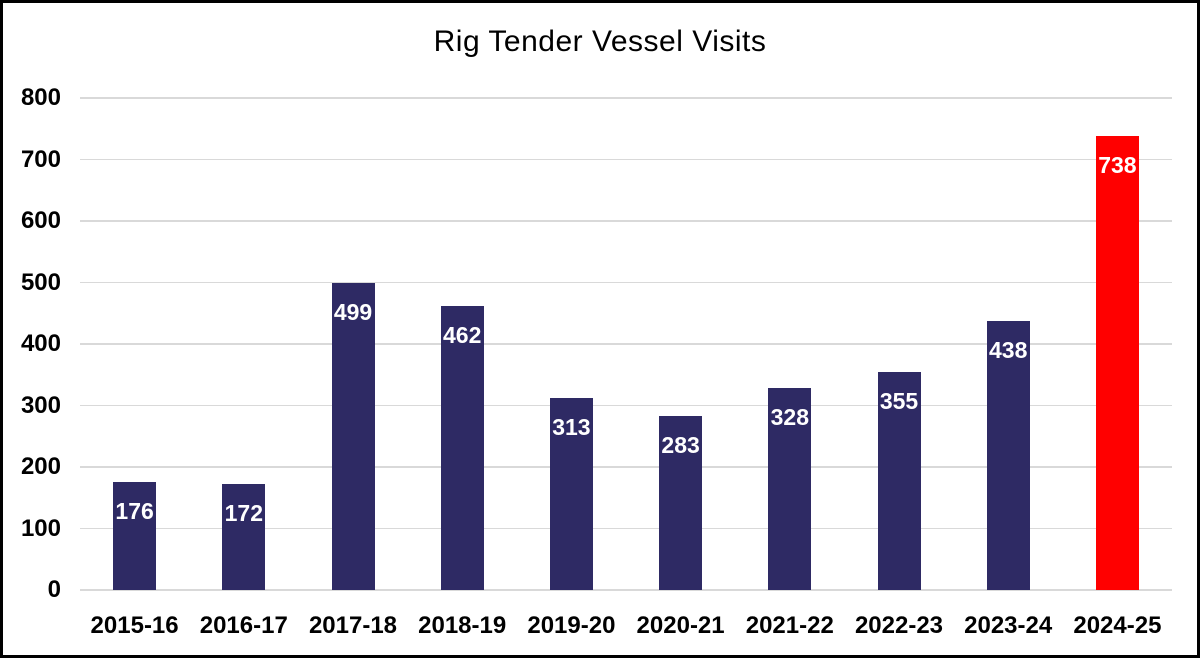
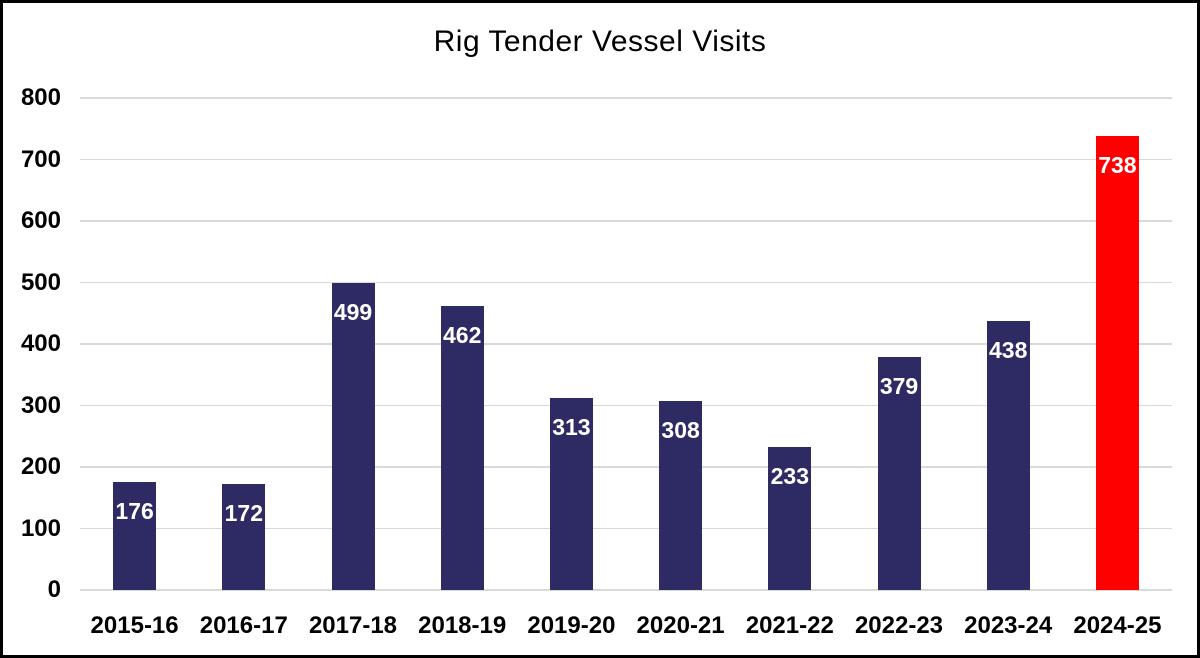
2020-21: 283 -> 308
2021-22: 328 -> 233
2022-23: 355 -> 379
